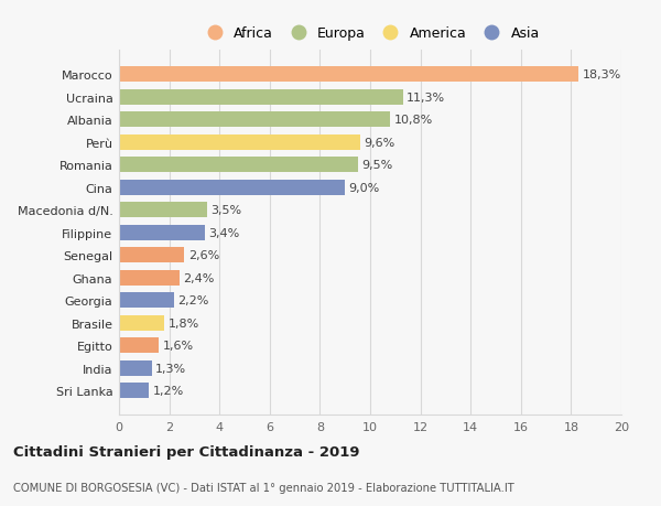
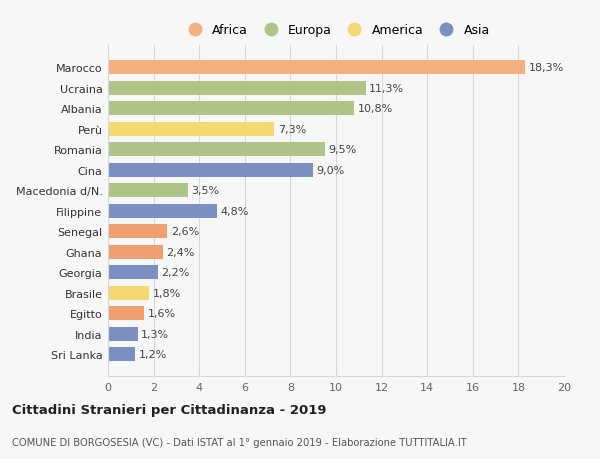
Perù: 9,6% -> 7,3%
Filippine: 3,4% -> 4,8%
